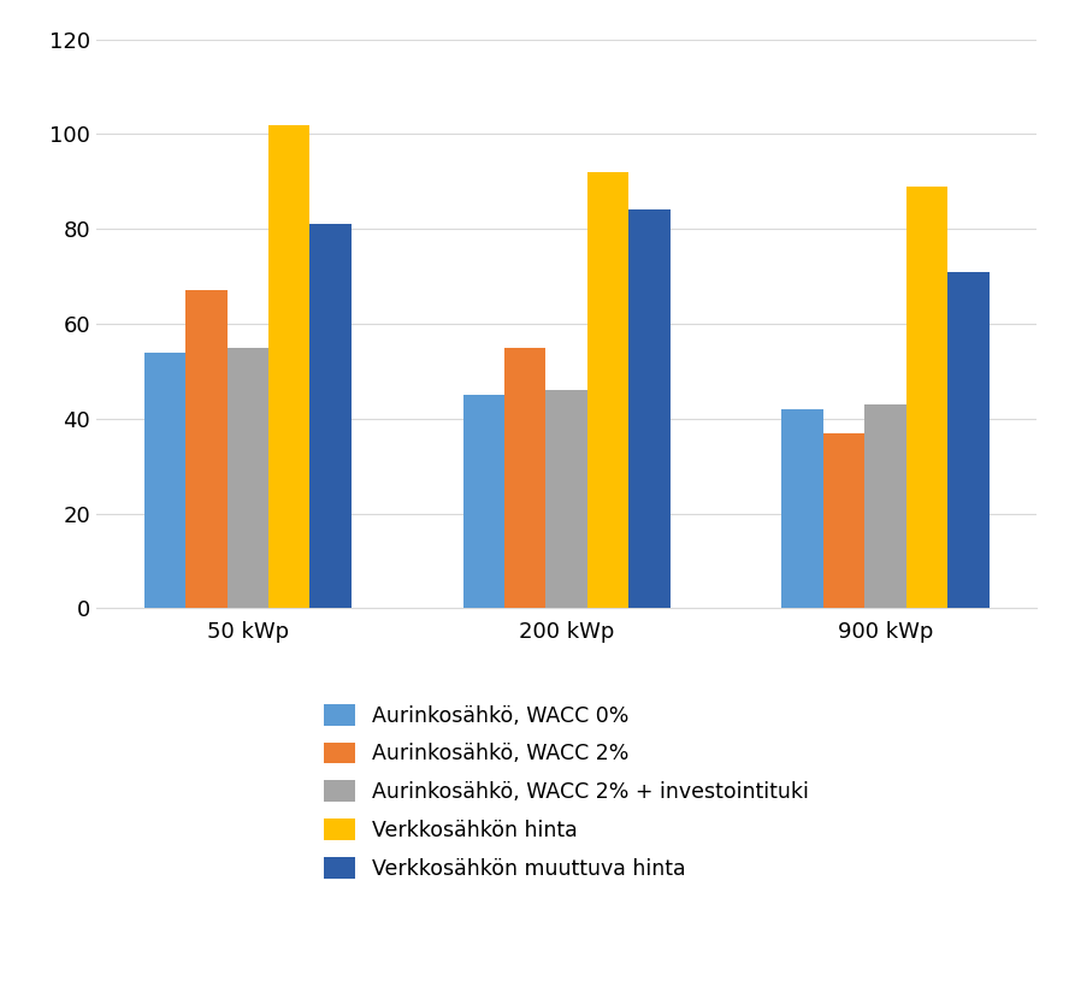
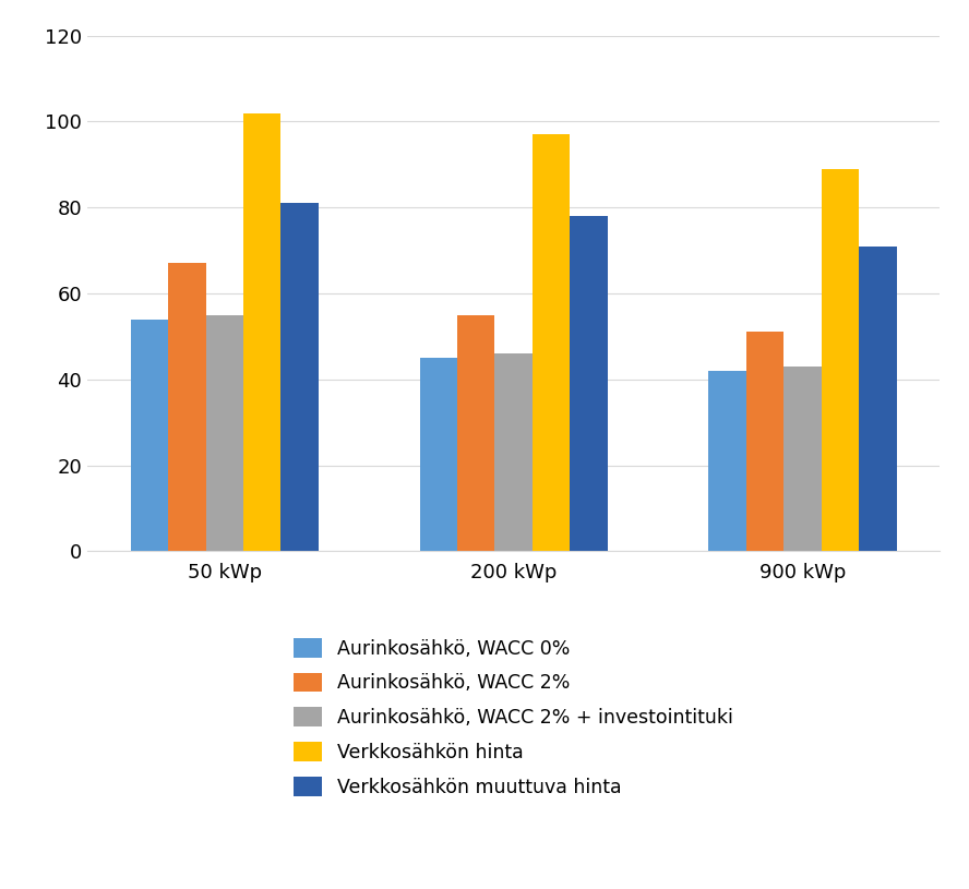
Verkkosähkön hinta/200 kWp: 92 -> 97
Verkkosähkön muuttuva hinta/200 kWp: 84 -> 78
Aurinkosähkö, WACC 2%/900 kWp: 37 -> 51
